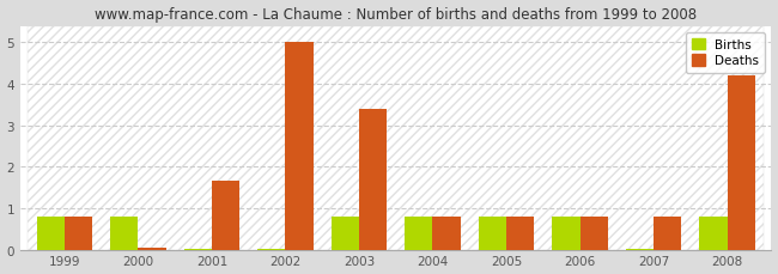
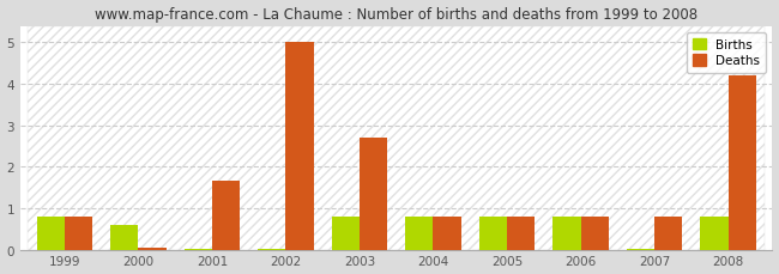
Births/2000: 0.80 -> 0.60
Deaths/2003: 3.40 -> 2.70
